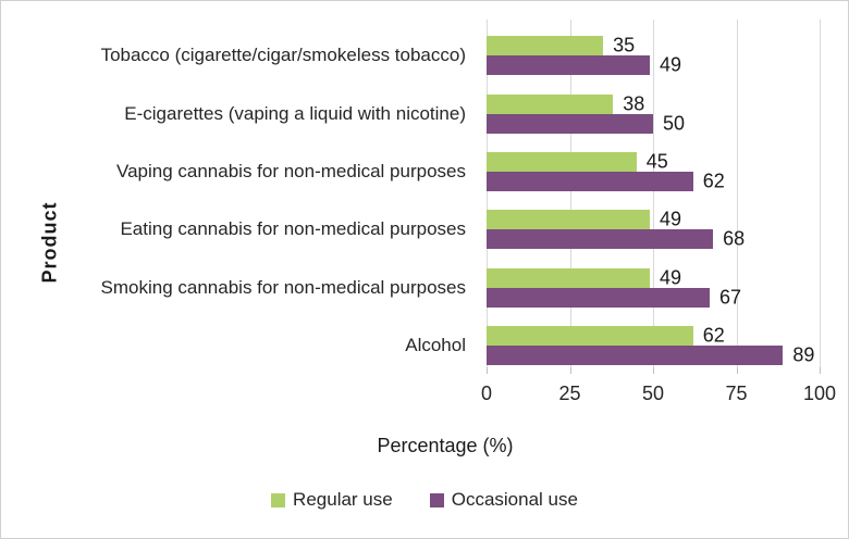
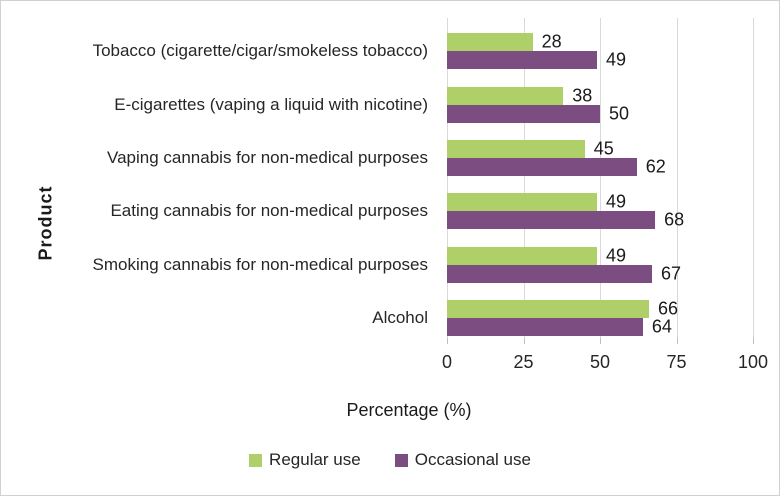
Regular use/Tobacco (cigarette/cigar/smokeless tobacco): 35 -> 28
Regular use/Alcohol: 62 -> 66
Occasional use/Alcohol: 89 -> 64
